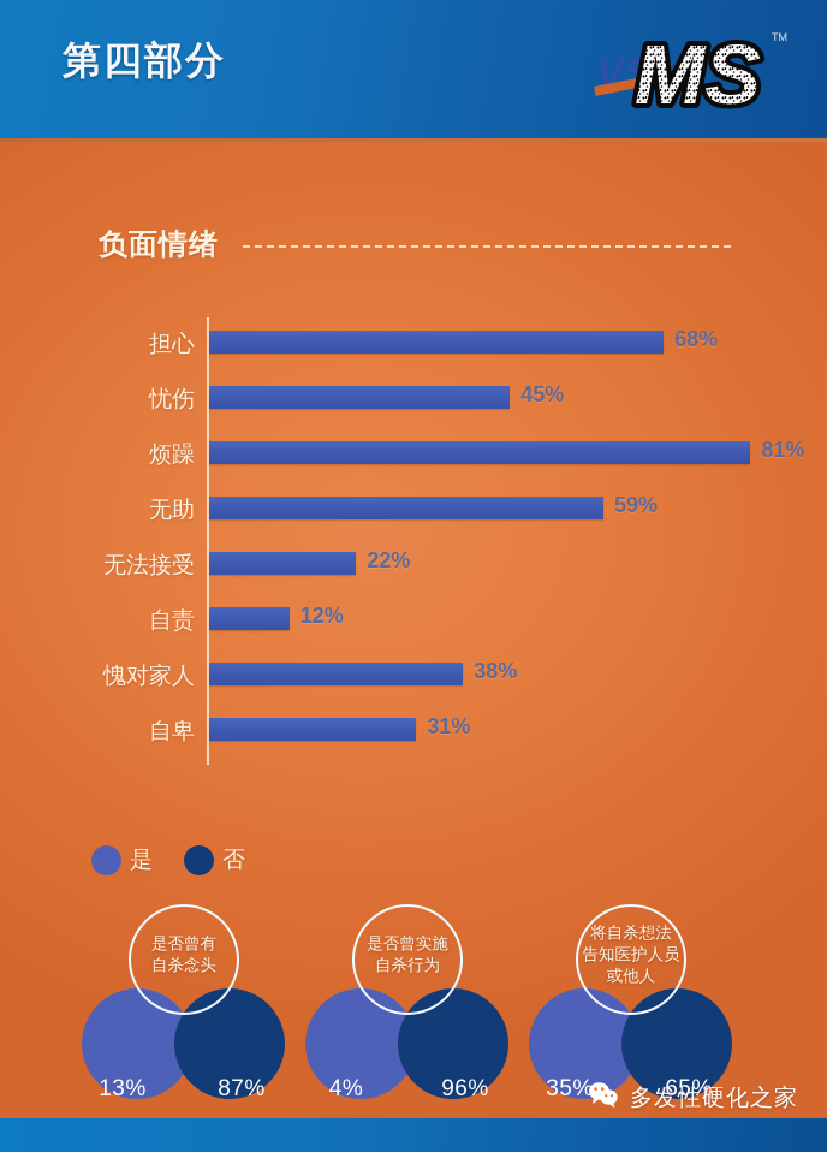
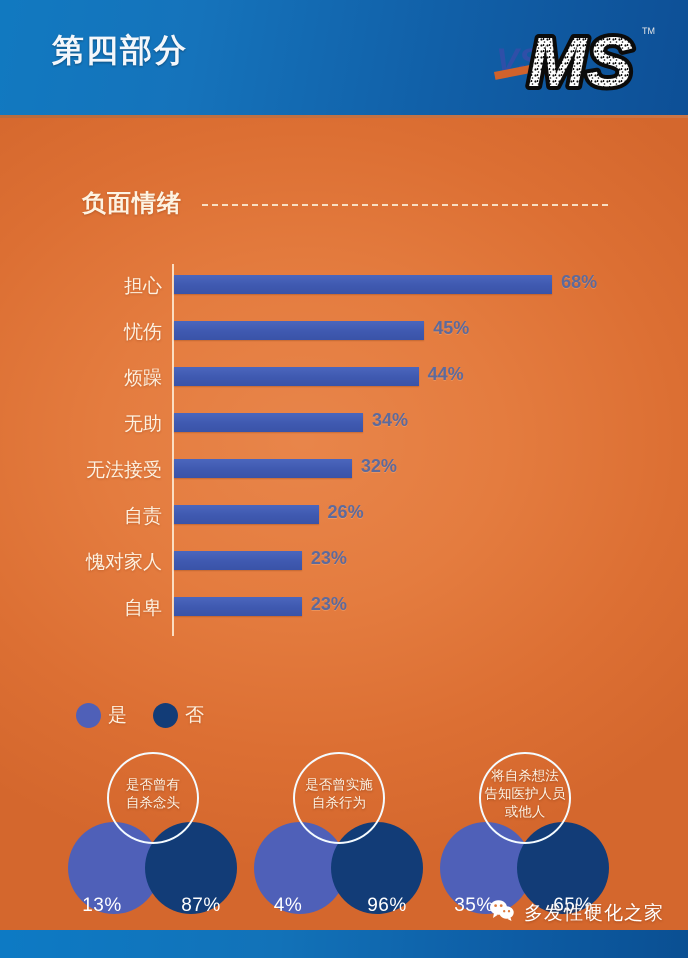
烦躁: 81% -> 44%
无助: 59% -> 34%
无法接受: 22% -> 32%
自责: 12% -> 26%
愧对家人: 38% -> 23%
自卑: 31% -> 23%
